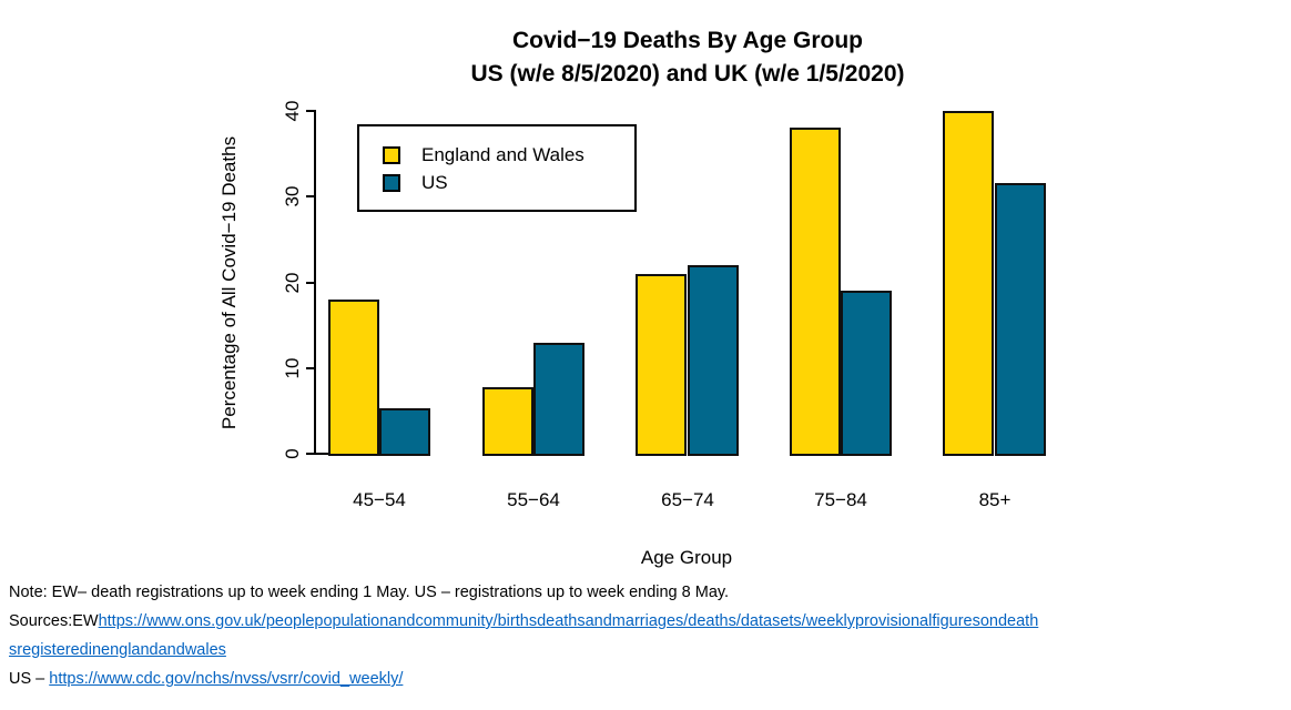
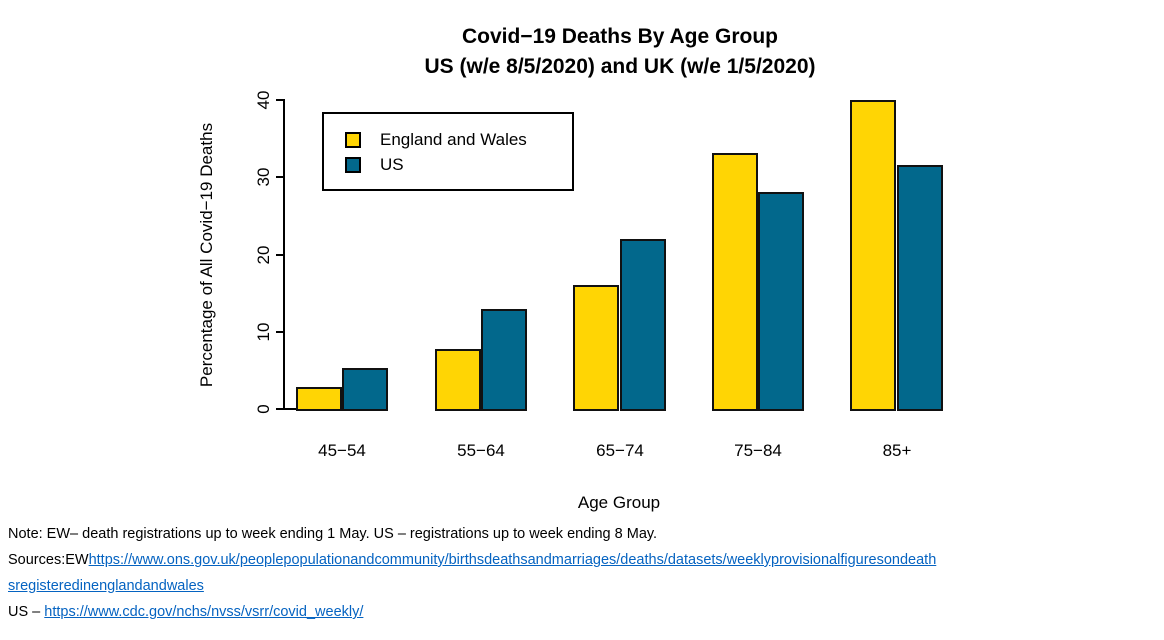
England and Wales/45−54: 18 -> 3
England and Wales/65−74: 21 -> 16
England and Wales/75−84: 38 -> 33
US/75−84: 19 -> 28
